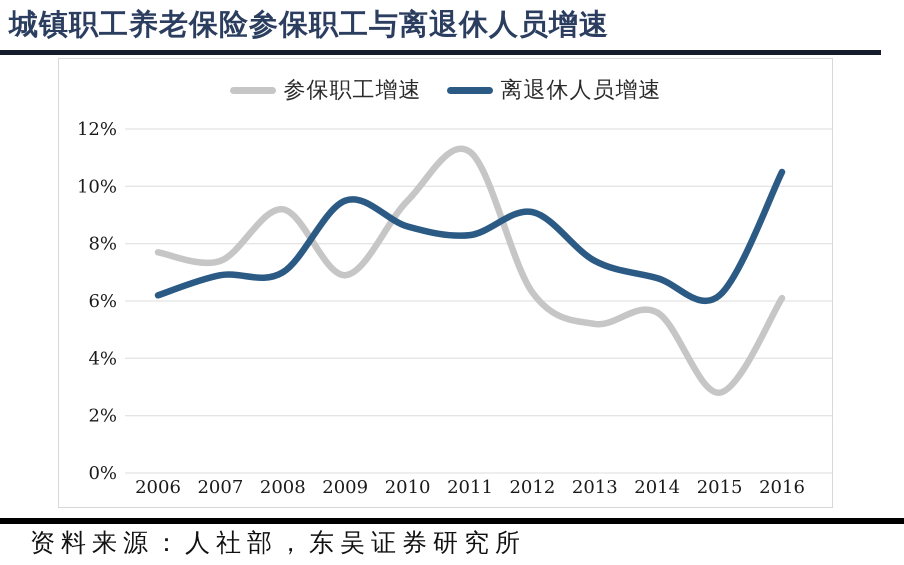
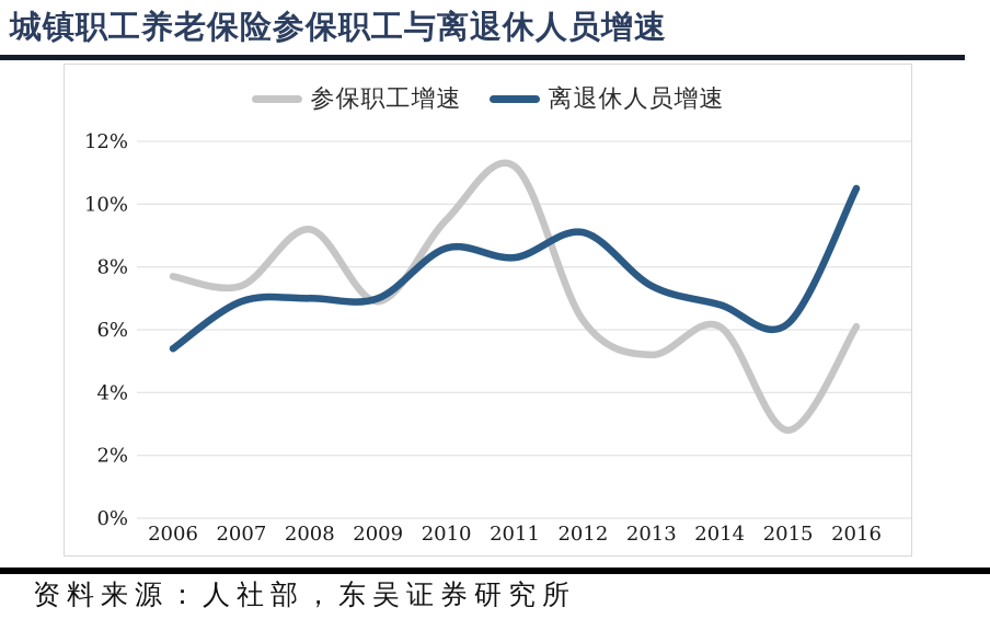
离退休人员增速/2006: 6.2% -> 5.4%
离退休人员增速/2009: 9.5% -> 7.0%
参保职工增速/2014: 5.6% -> 6.1%
